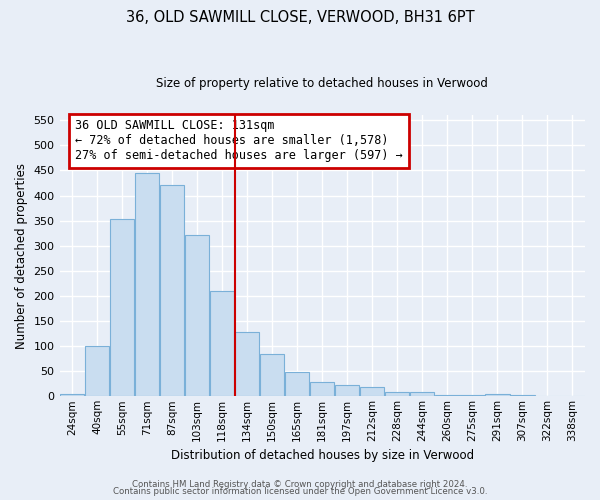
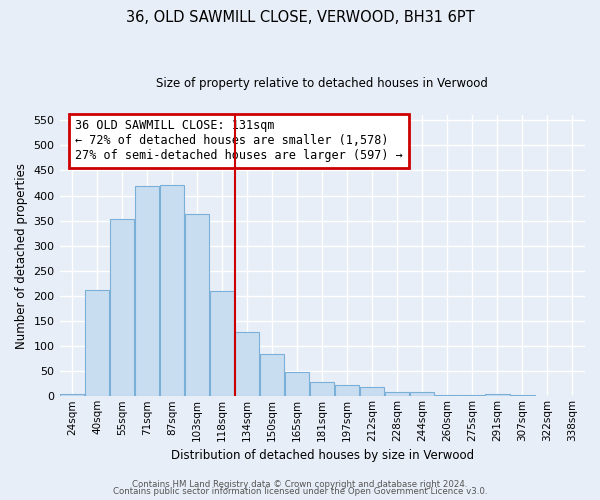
40sqm: 101 -> 212
71sqm: 444 -> 420
103sqm: 322 -> 364
